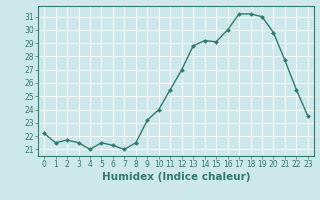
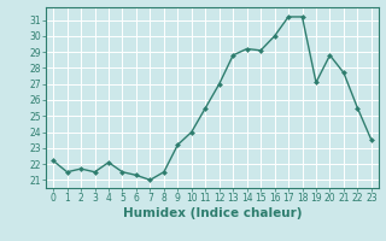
4: 21.0 -> 22.1
19: 31.0 -> 27.1
20: 29.8 -> 28.8
